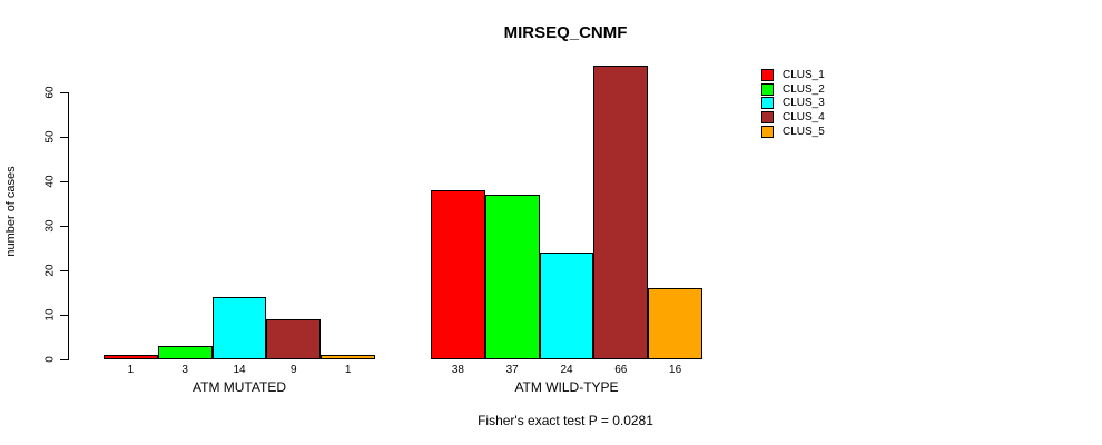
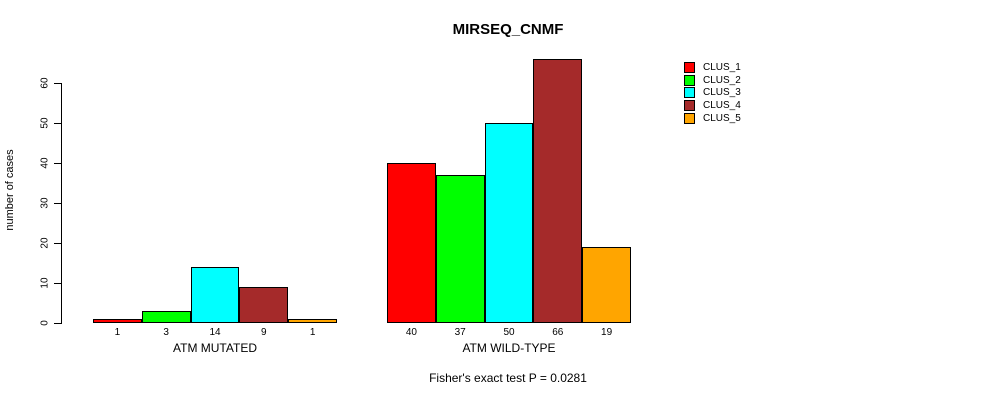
CLUS_1/ATM WILD-TYPE: 38 -> 40
CLUS_3/ATM WILD-TYPE: 24 -> 50
CLUS_5/ATM WILD-TYPE: 16 -> 19
